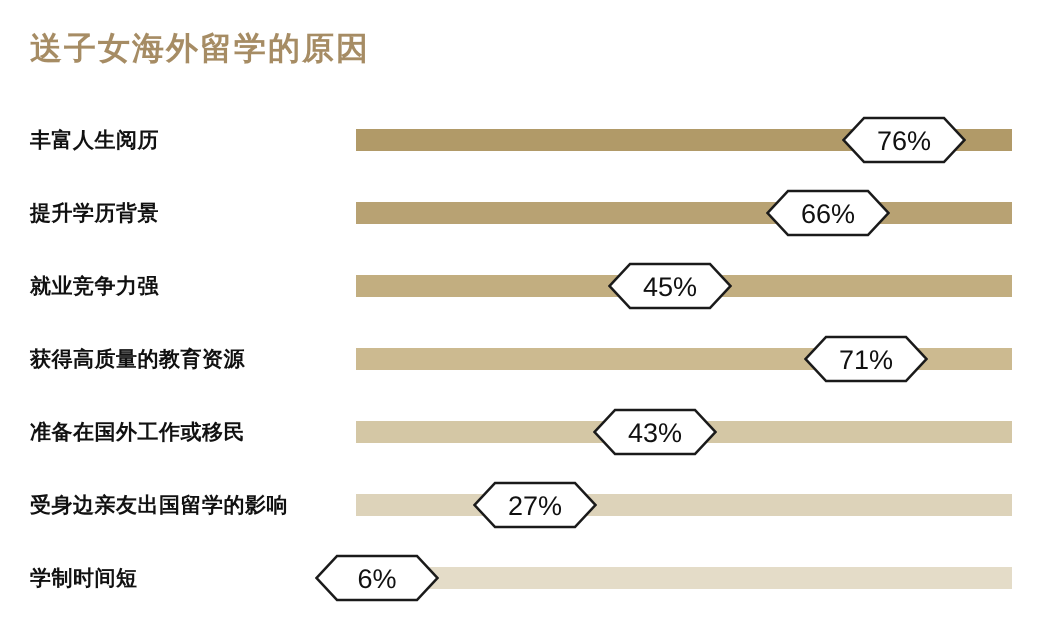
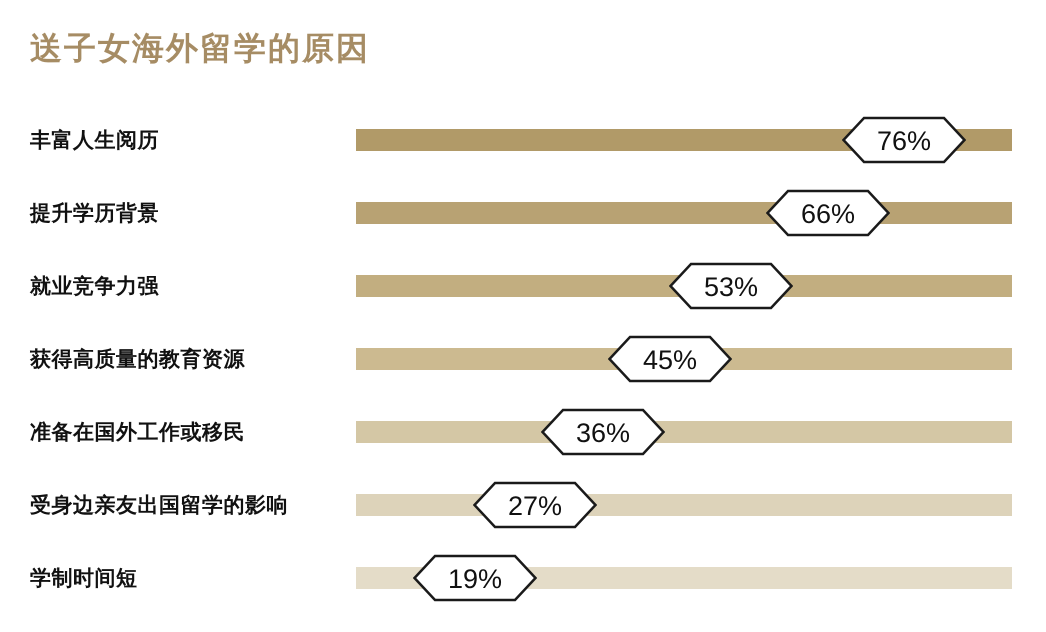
就业竞争力强: 45% -> 53%
获得高质量的教育资源: 71% -> 45%
准备在国外工作或移民: 43% -> 36%
学制时间短: 6% -> 19%
